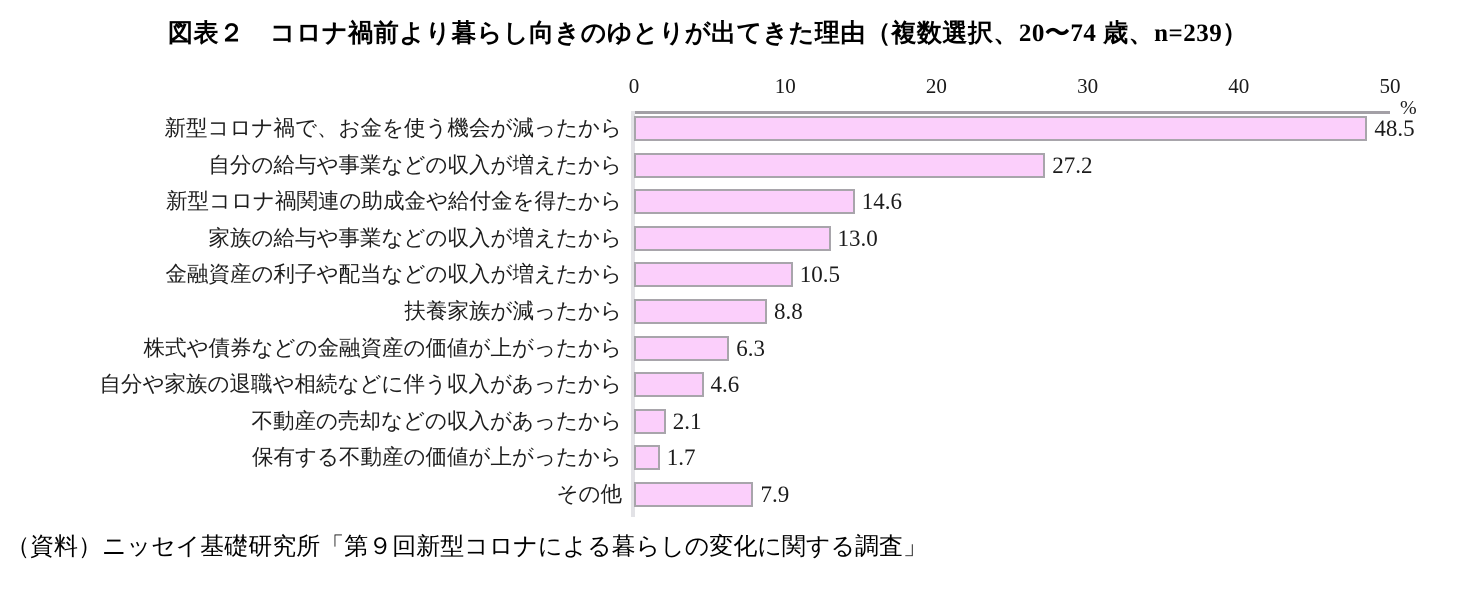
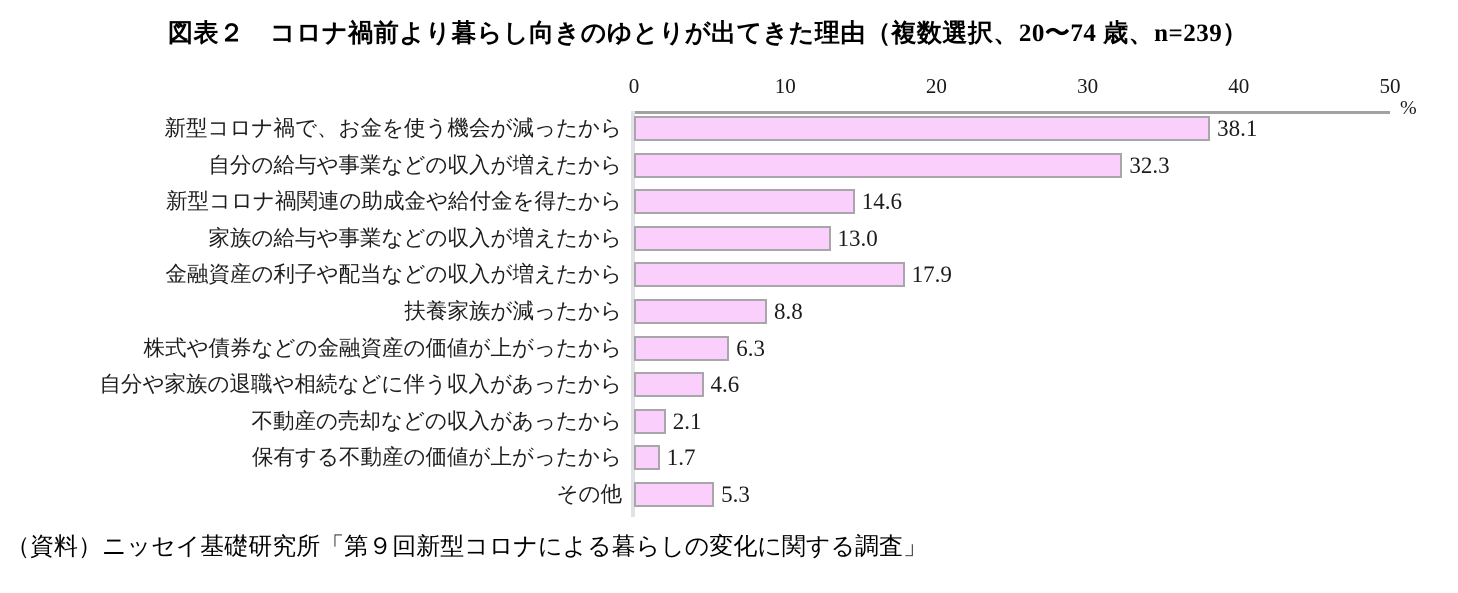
新型コロナ禍で、お金を使う機会が減ったから: 48.5 -> 38.1
自分の給与や事業などの収入が増えたから: 27.2 -> 32.3
金融資産の利子や配当などの収入が増えたから: 10.5 -> 17.9
その他: 7.9 -> 5.3
